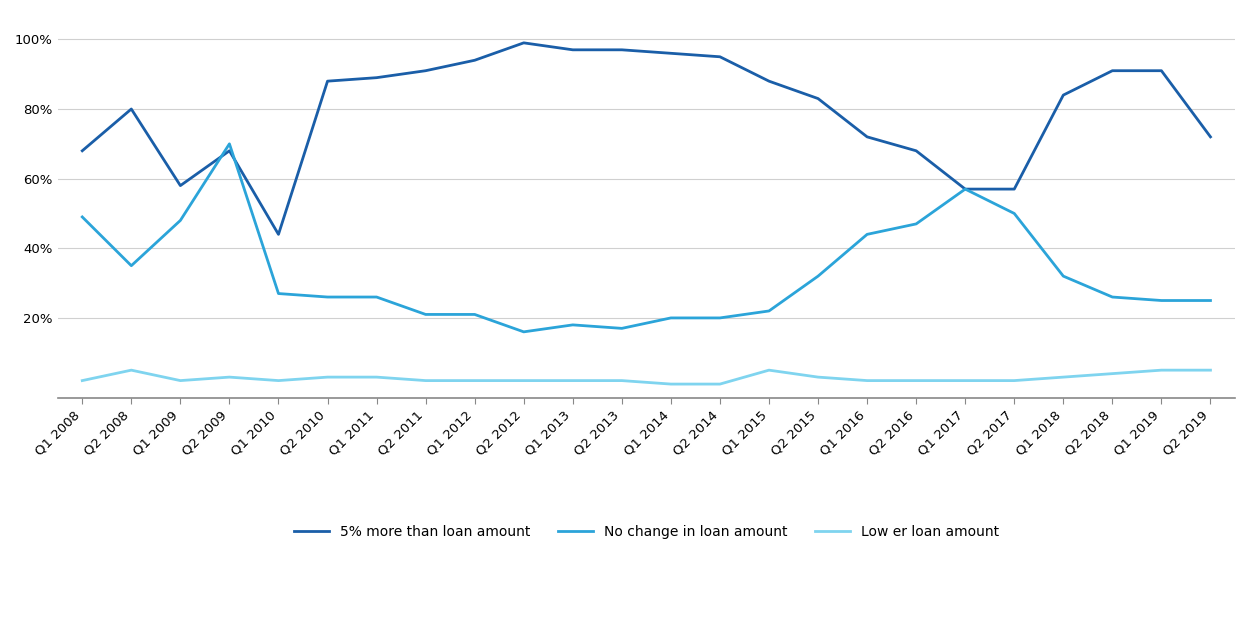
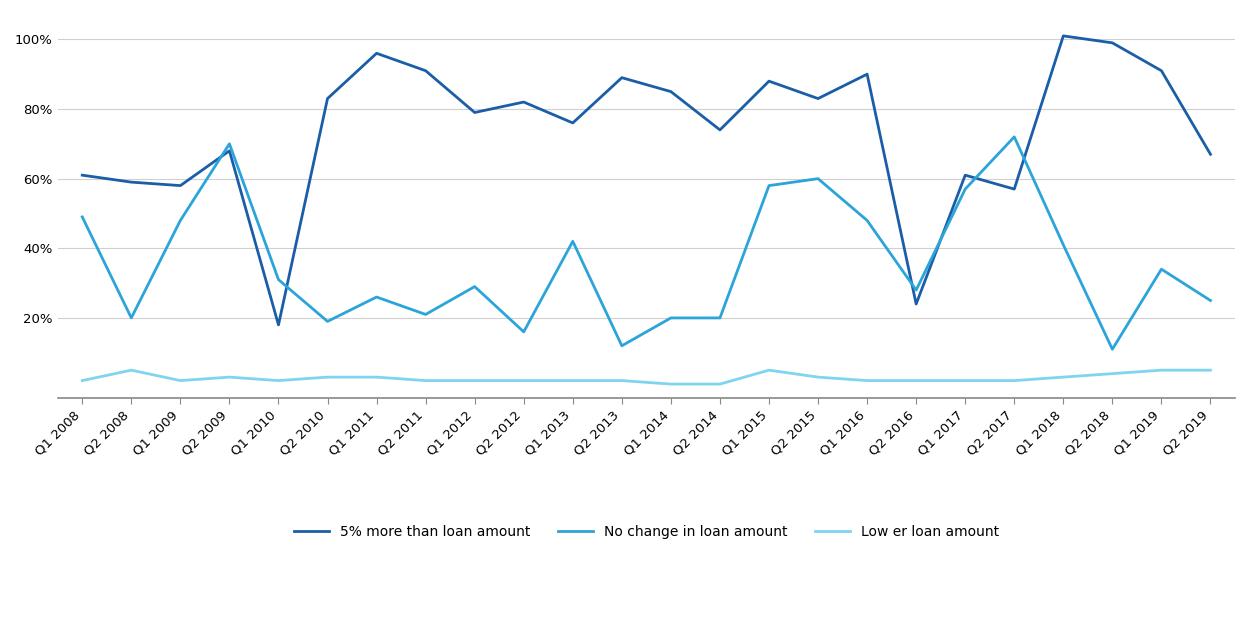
5% more than loan amount/Q1 2008: 68% -> 61%
5% more than loan amount/Q2 2008: 80% -> 59%
No change in loan amount/Q2 2008: 35% -> 20%
5% more than loan amount/Q1 2010: 44% -> 18%
No change in loan amount/Q1 2010: 27% -> 31%
5% more than loan amount/Q2 2010: 88% -> 83%
No change in loan amount/Q2 2010: 26% -> 19%
5% more than loan amount/Q1 2011: 89% -> 96%
5% more than loan amount/Q1 2012: 94% -> 79%
No change in loan amount/Q1 2012: 21% -> 29%
5% more than loan amount/Q2 2012: 99% -> 82%
5% more than loan amount/Q1 2013: 97% -> 76%
No change in loan amount/Q1 2013: 18% -> 42%
5% more than loan amount/Q2 2013: 97% -> 89%
No change in loan amount/Q2 2013: 17% -> 12%
5% more than loan amount/Q1 2014: 96% -> 85%
5% more than loan amount/Q2 2014: 95% -> 74%
No change in loan amount/Q1 2015: 22% -> 58%
No change in loan amount/Q2 2015: 32% -> 60%
5% more than loan amount/Q1 2016: 72% -> 90%
No change in loan amount/Q1 2016: 44% -> 48%
5% more than loan amount/Q2 2016: 68% -> 24%
No change in loan amount/Q2 2016: 47% -> 28%
5% more than loan amount/Q1 2017: 57% -> 61%
No change in loan amount/Q2 2017: 50% -> 72%
5% more than loan amount/Q1 2018: 84% -> 101%
No change in loan amount/Q1 2018: 32% -> 41%
5% more than loan amount/Q2 2018: 91% -> 99%
No change in loan amount/Q2 2018: 26% -> 11%
No change in loan amount/Q1 2019: 25% -> 34%
5% more than loan amount/Q2 2019: 72% -> 67%
